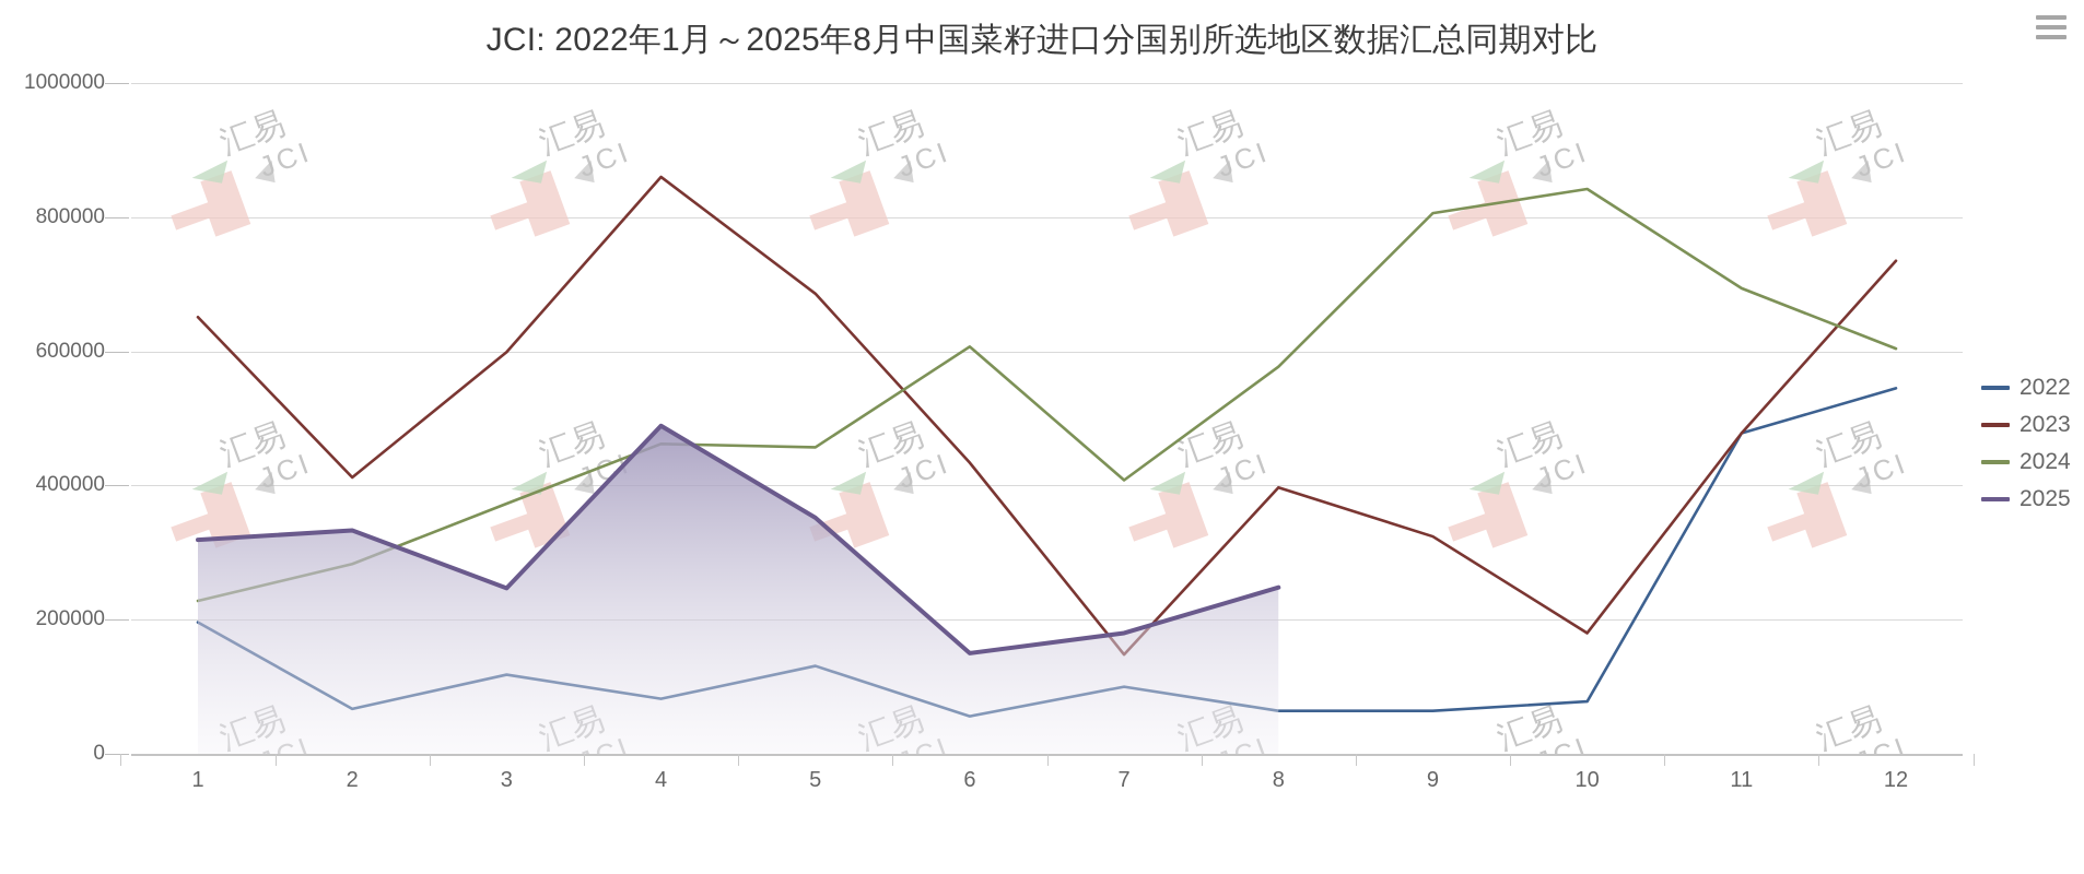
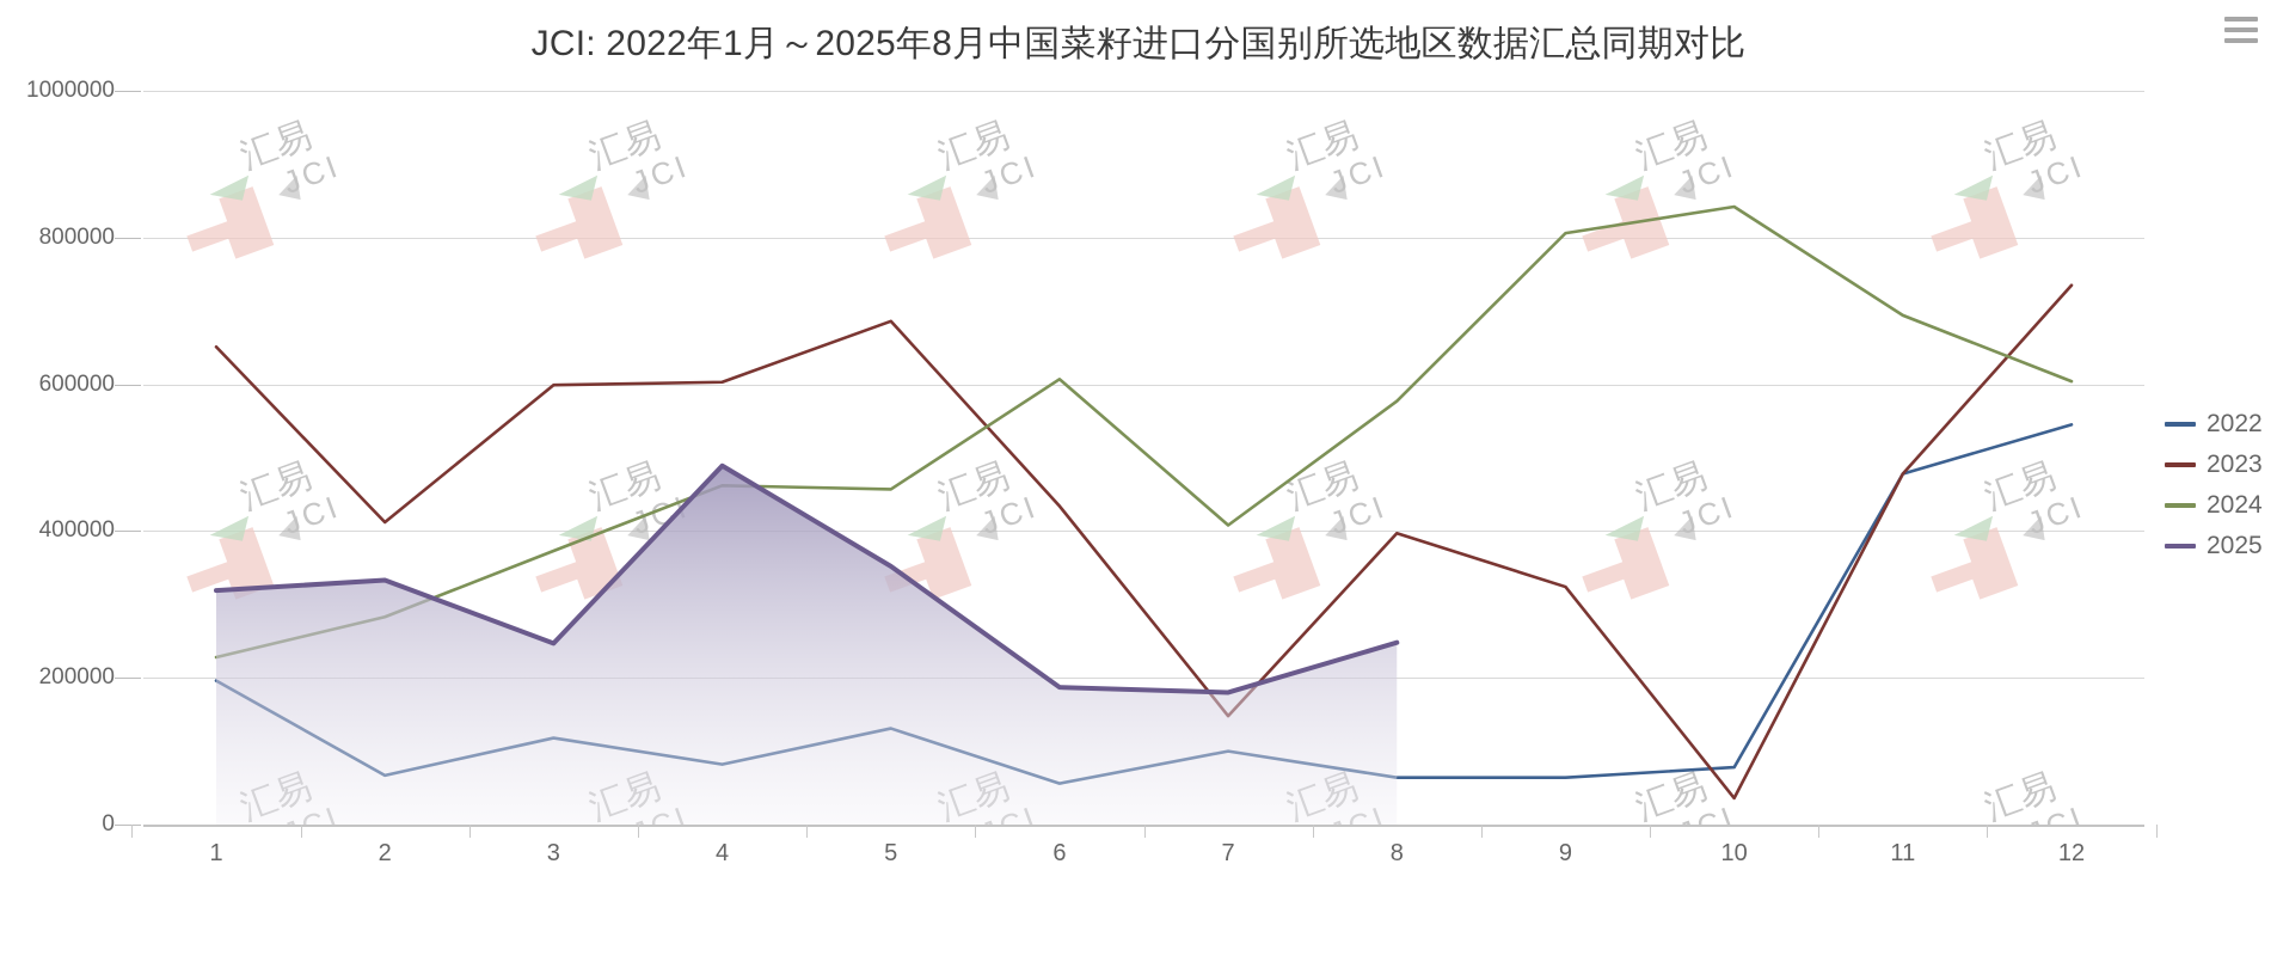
2023/4: 860000 -> 600000
2025/6: 150000 -> 190000
2023/10: 180000 -> 40000
